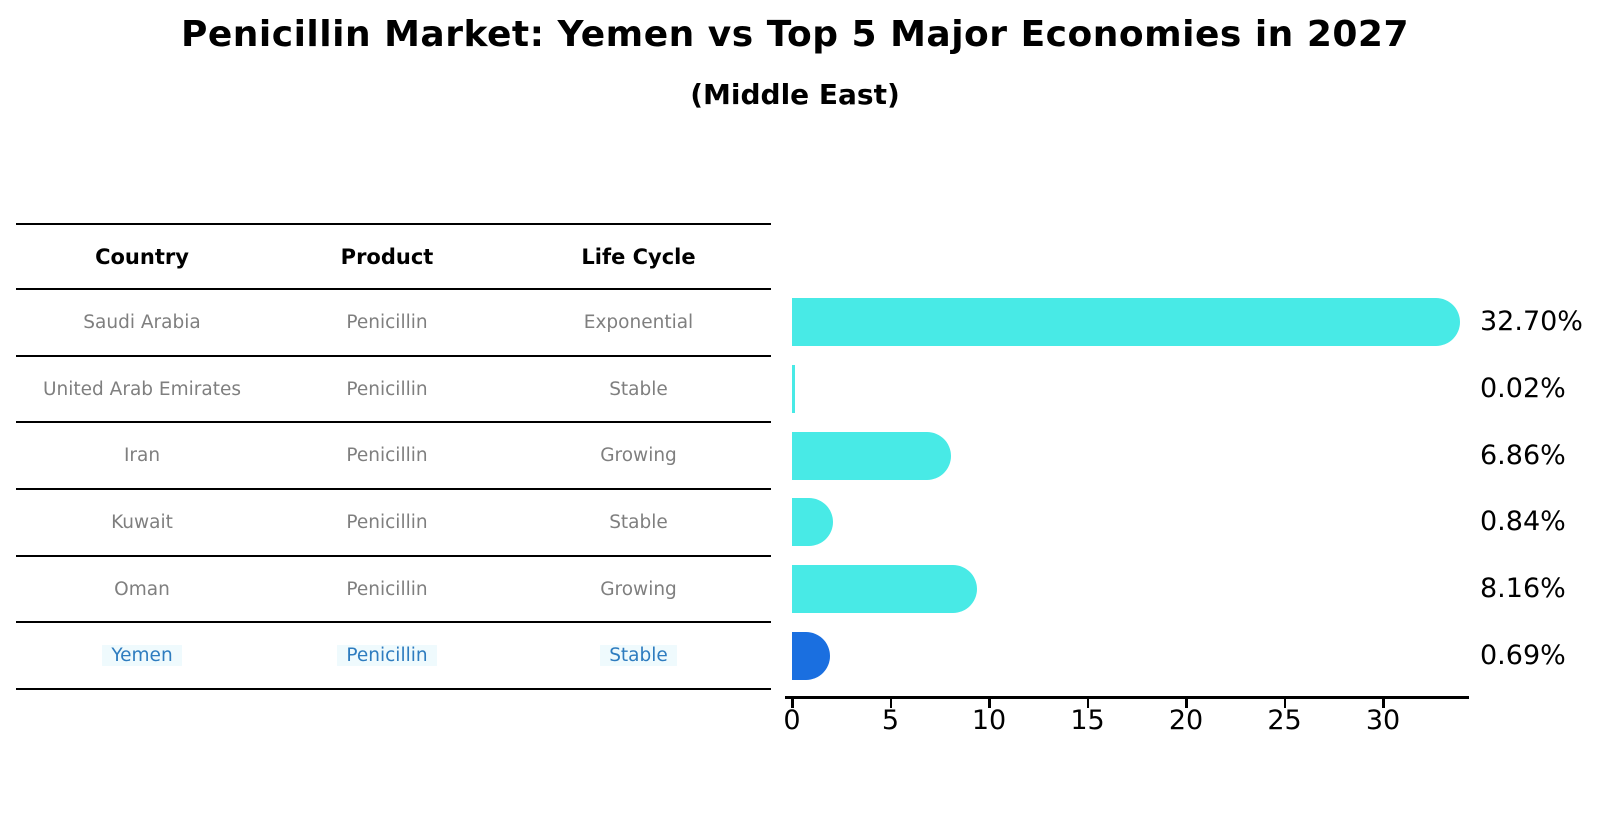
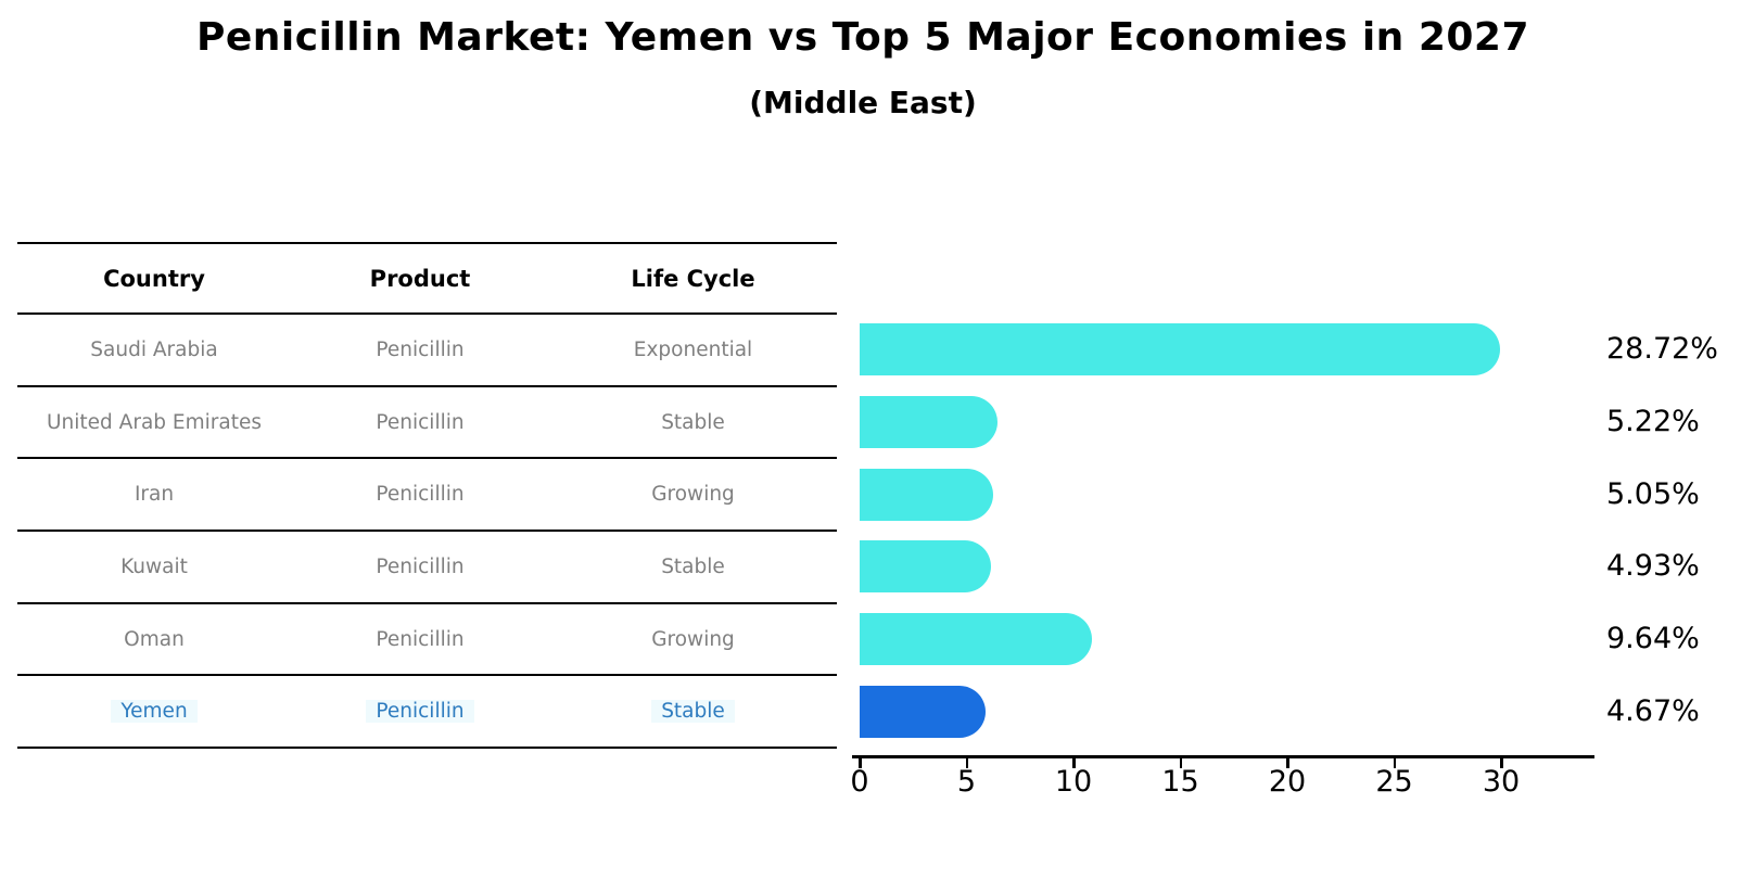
Saudi Arabia: 32.70% -> 28.72%
United Arab Emirates: 0.02% -> 5.22%
Iran: 6.86% -> 5.05%
Kuwait: 0.84% -> 4.93%
Oman: 8.16% -> 9.64%
Yemen: 0.69% -> 4.67%
